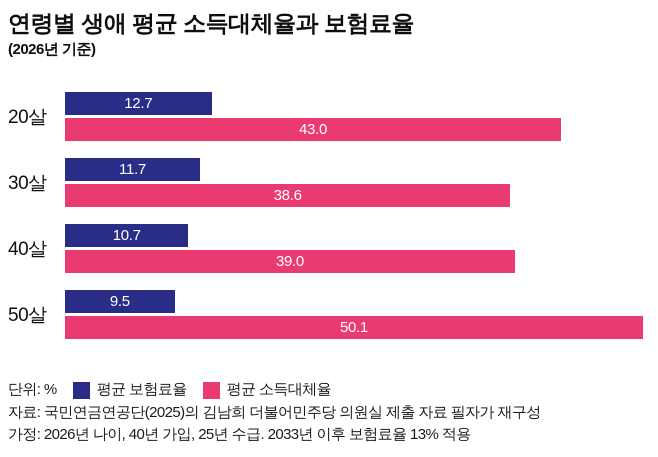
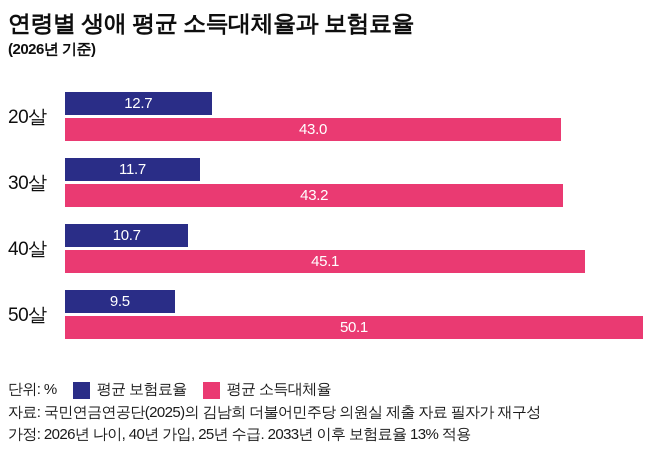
평균 소득대체율/30살: 38.6 -> 43.2
평균 소득대체율/40살: 39.0 -> 45.1
